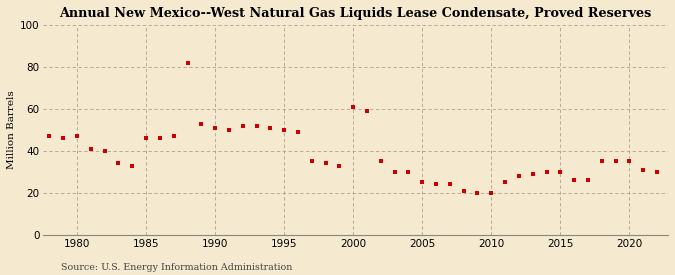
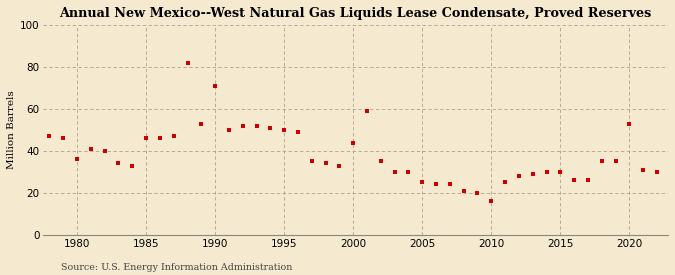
1980: 47 -> 36
1990: 51 -> 71
2000: 61 -> 44
2010: 20 -> 16
2020: 35 -> 53
